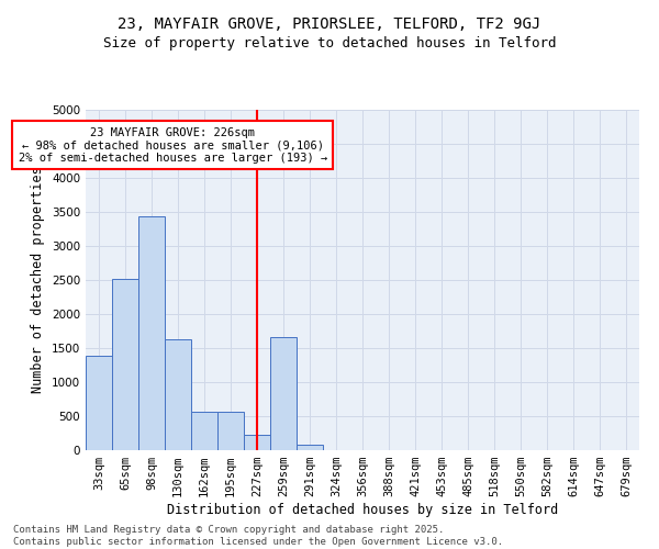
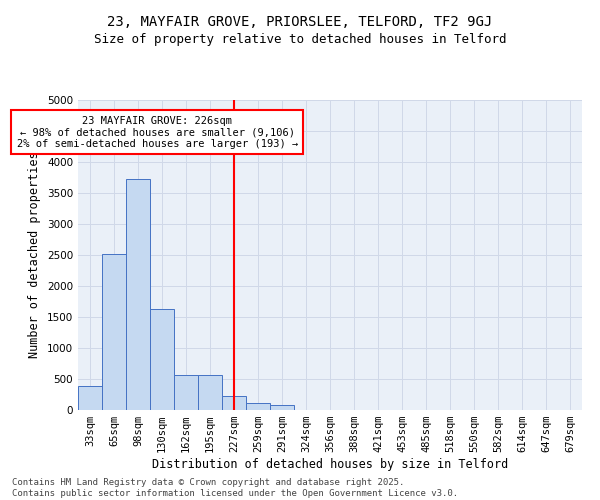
33sqm: 1380 -> 380
98sqm: 3440 -> 3720
259sqm: 1660 -> 110
